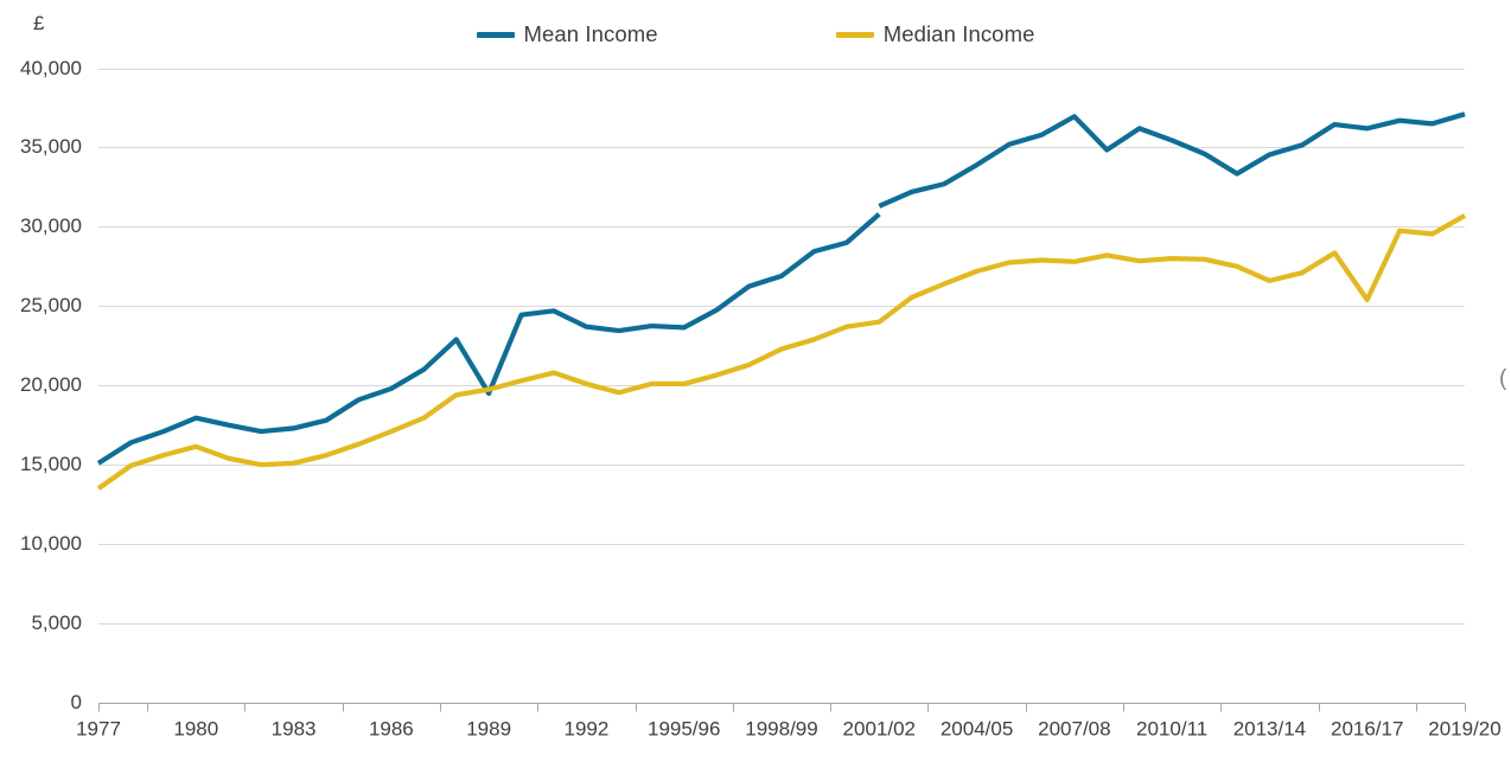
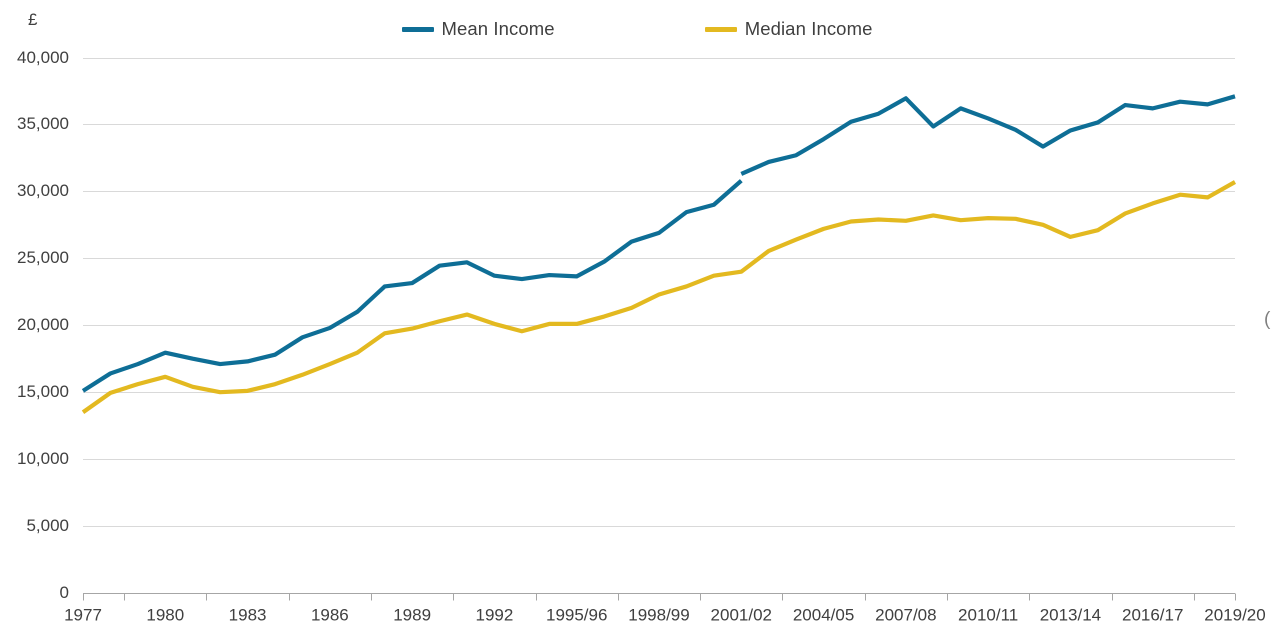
Mean Income/1989: 19500 -> 23200
Median Income/2016/17: 25400 -> 29100
